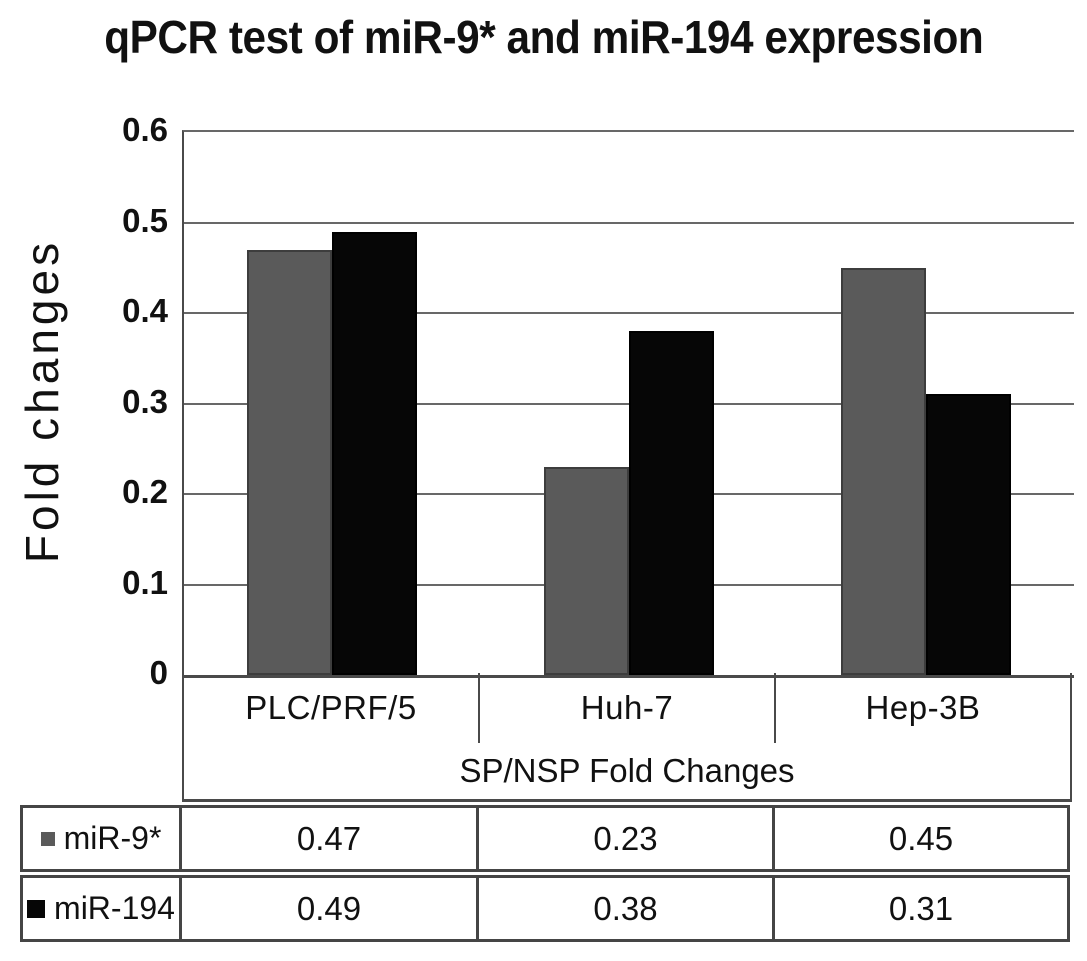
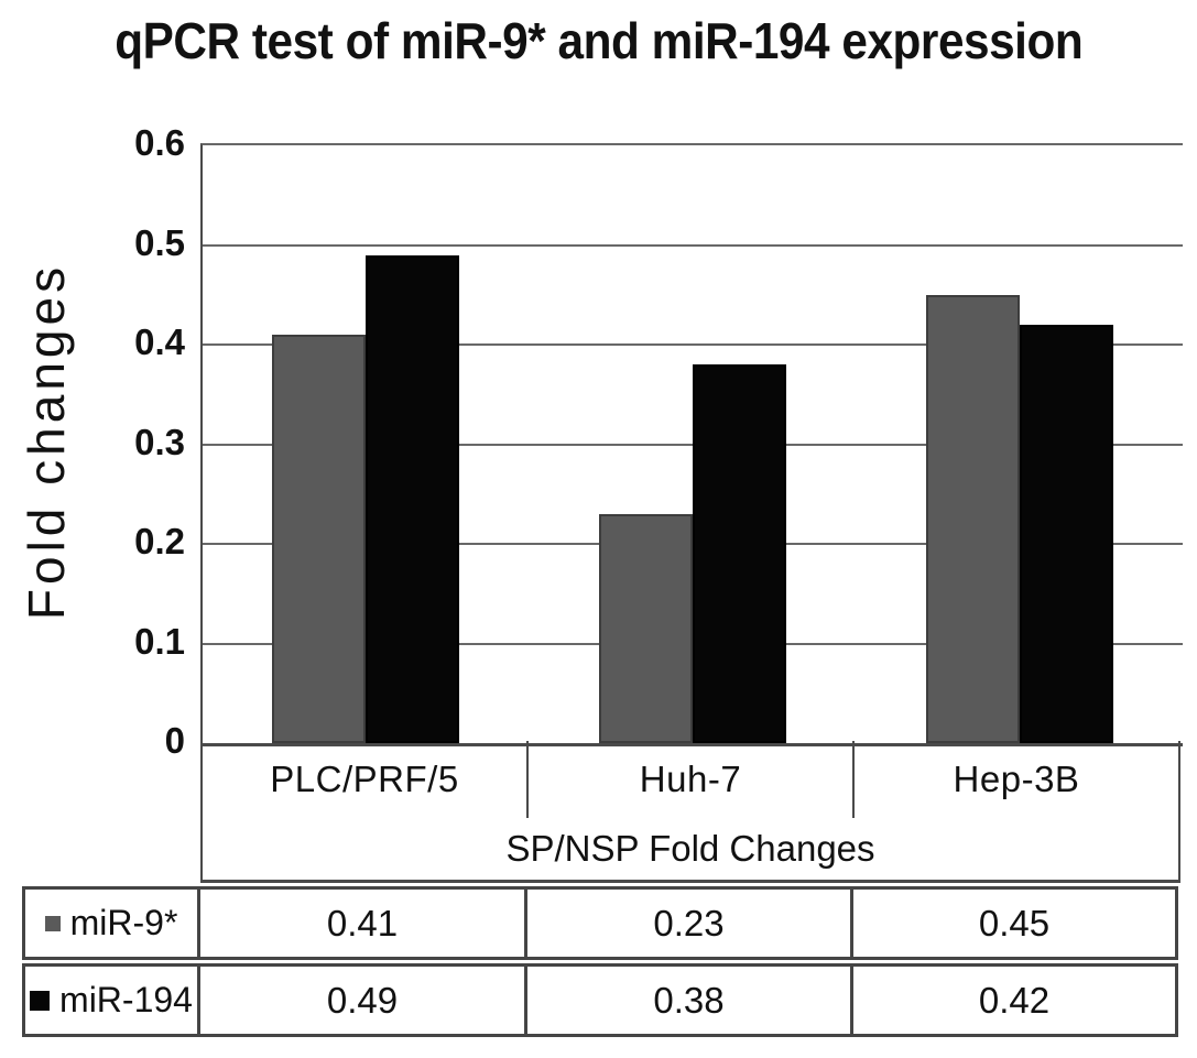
miR-9*/PLC/PRF/5: 0.47 -> 0.41
miR-194/Hep-3B: 0.31 -> 0.42
